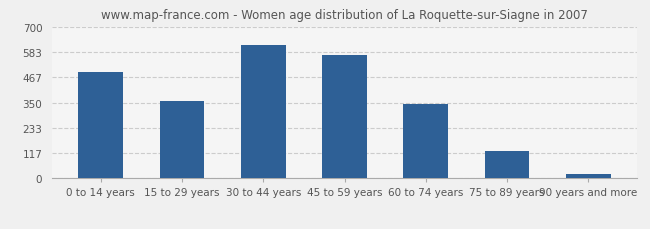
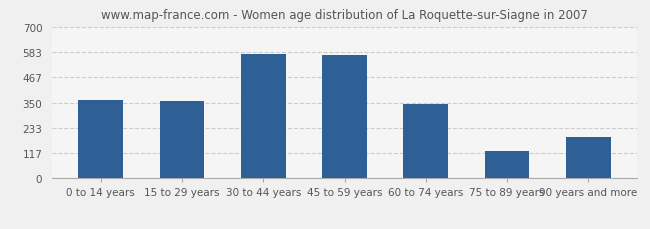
0 to 14 years: 492 -> 360
30 to 44 years: 617 -> 575
90 years and more: 18 -> 190
